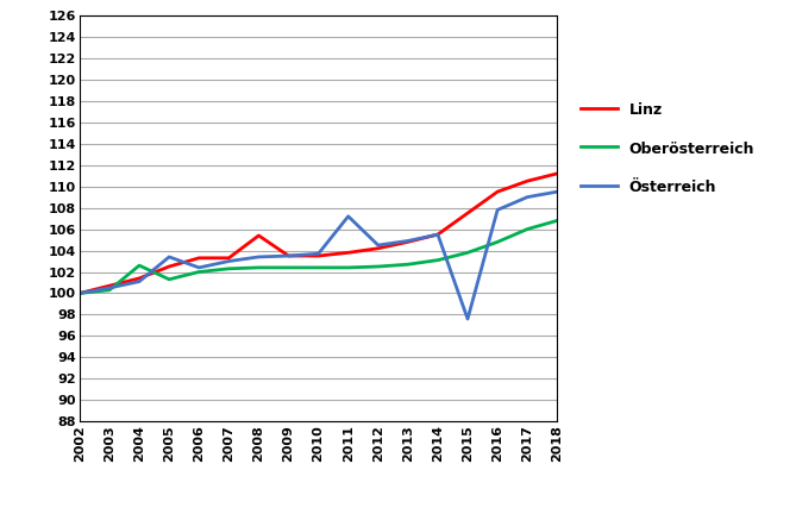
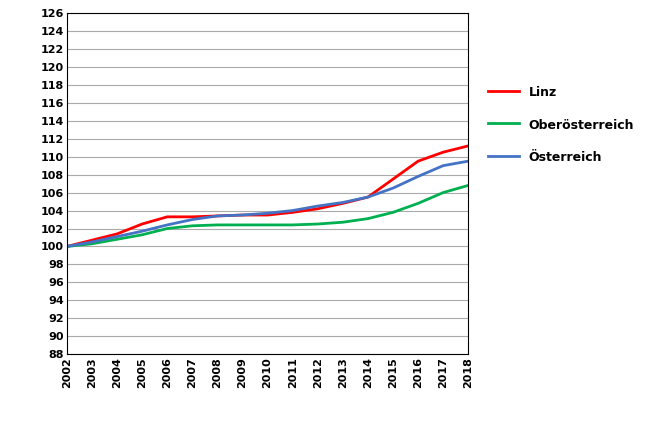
Oberösterreich/2004: 102.6 -> 100.8
Österreich/2005: 103.4 -> 101.7
Linz/2008: 105.4 -> 103.4
Österreich/2011: 107.2 -> 104.0
Österreich/2015: 97.6 -> 106.5
